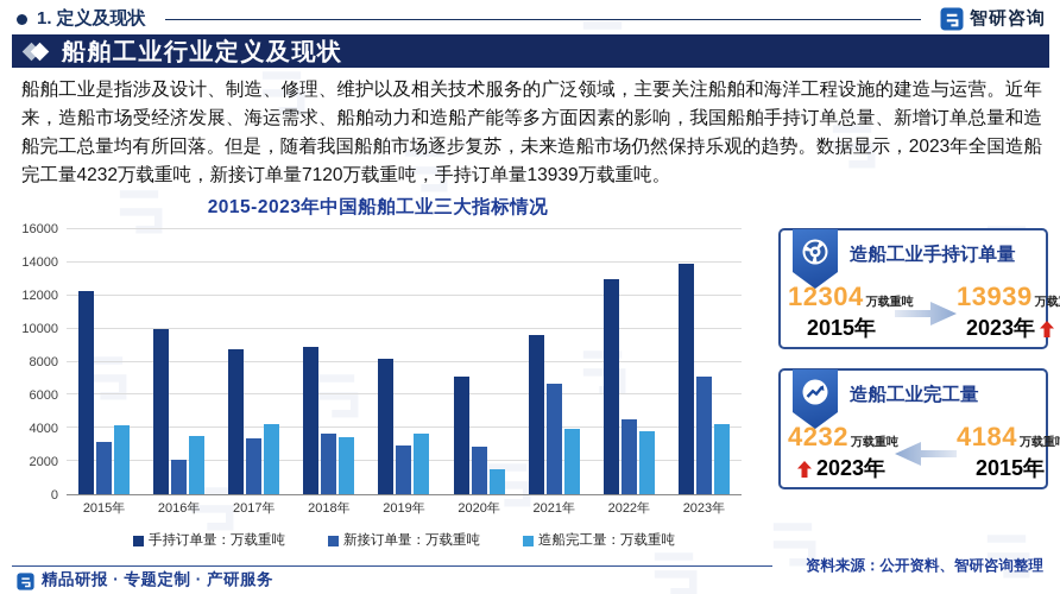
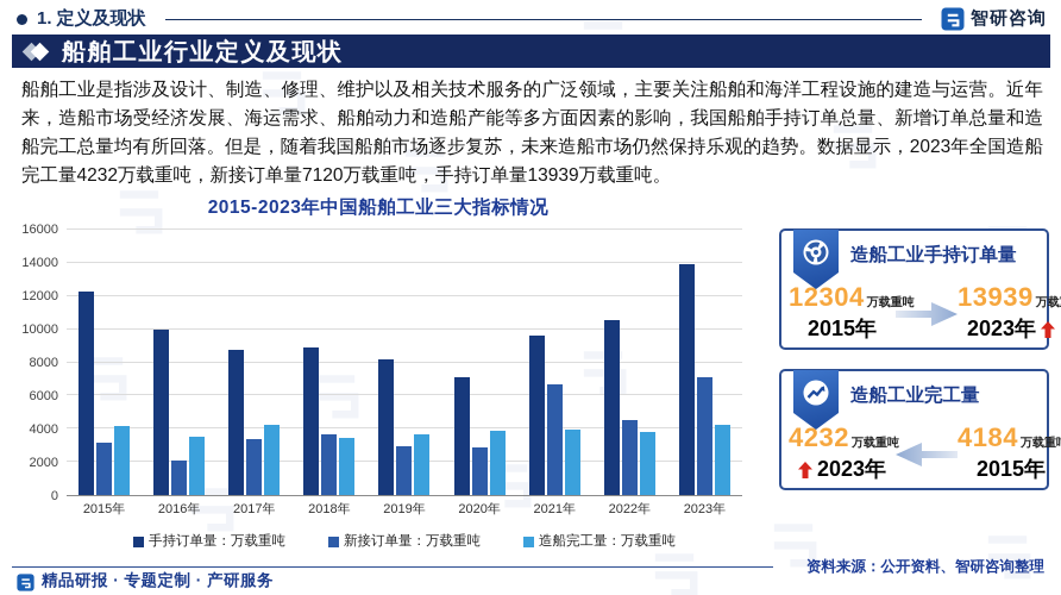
造船完工量：万载重吨/2020年: 1500 -> 3900
手持订单量：万载重吨/2022年: 13000 -> 10600
